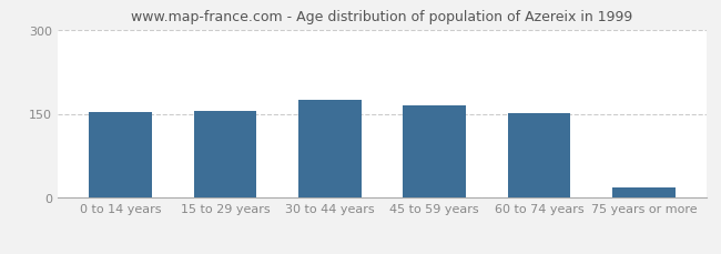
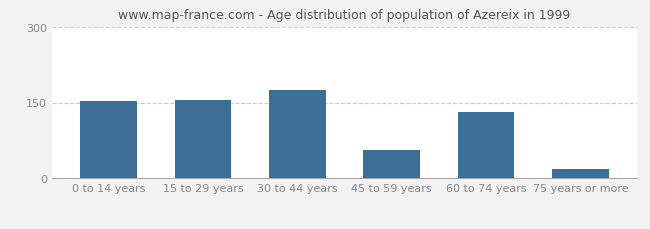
45 to 59 years: 165 -> 56
60 to 74 years: 151 -> 132
